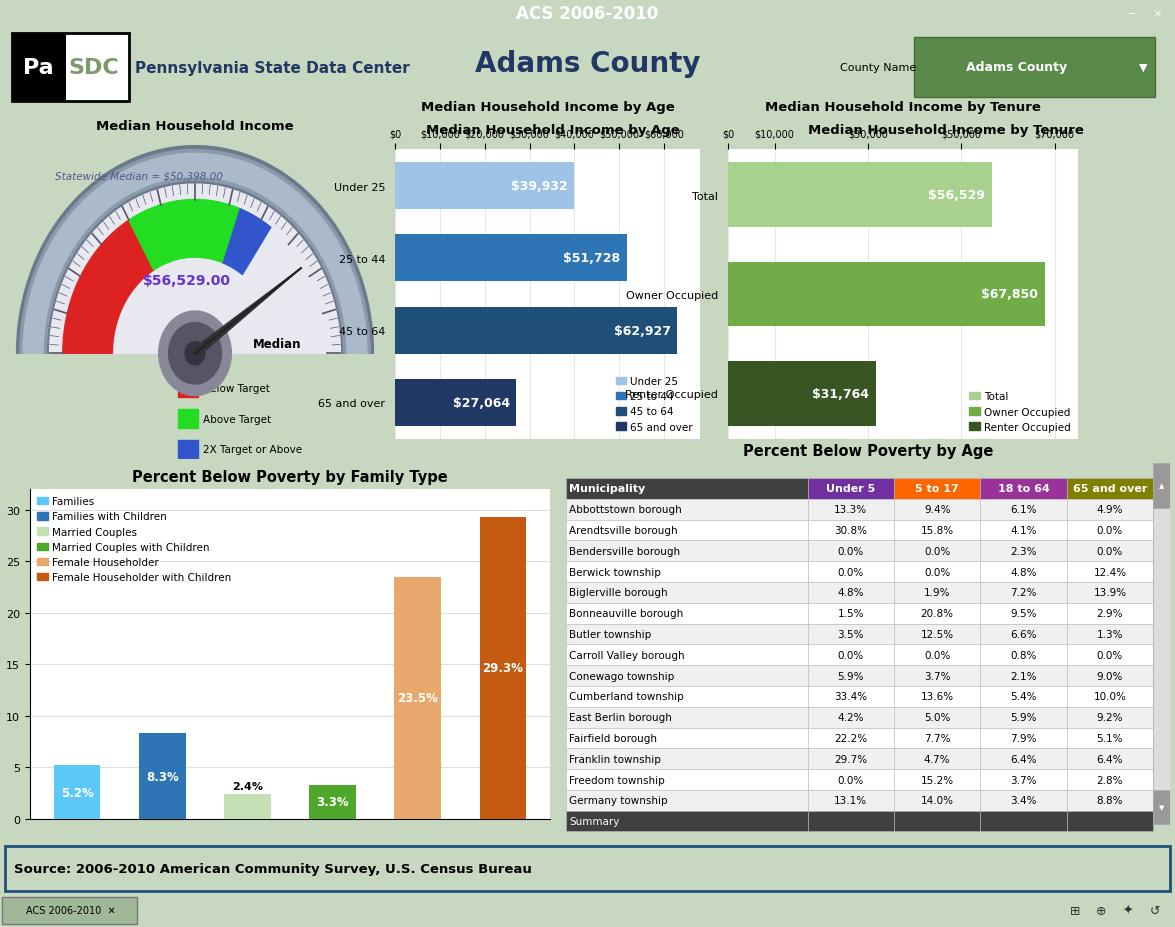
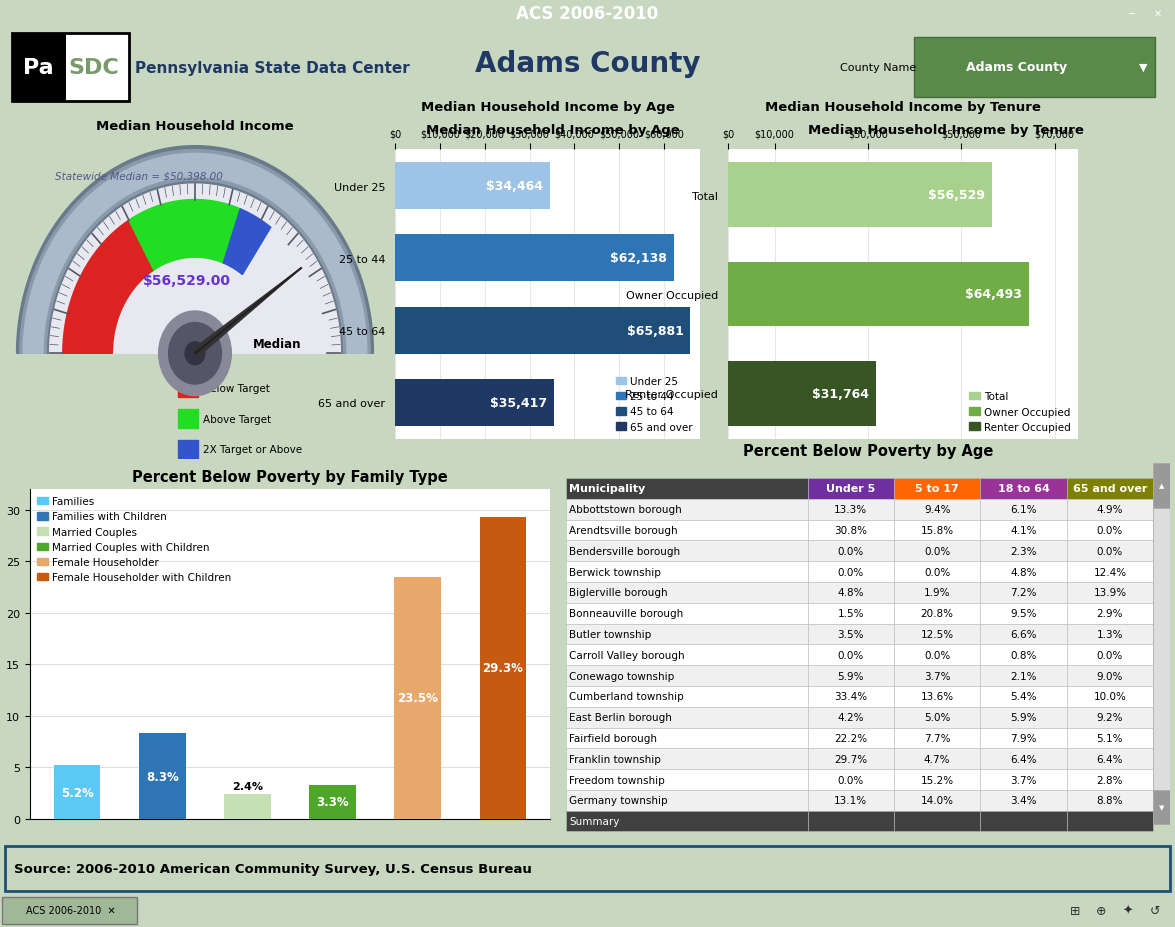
Median Household Income by Age/Under 25: $39,932 -> $34,464
Median Household Income by Age/25 to 44: $51,728 -> $62,138
Median Household Income by Age/45 to 64: $62,927 -> $65,881
Median Household Income by Age/65 and over: $27,064 -> $35,417
Median Household Income by Tenure/Owner Occupied: $67,850 -> $64,493
